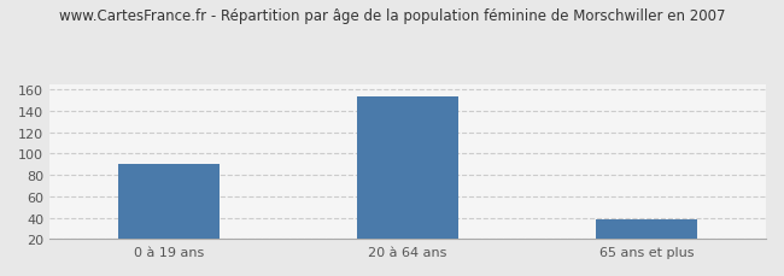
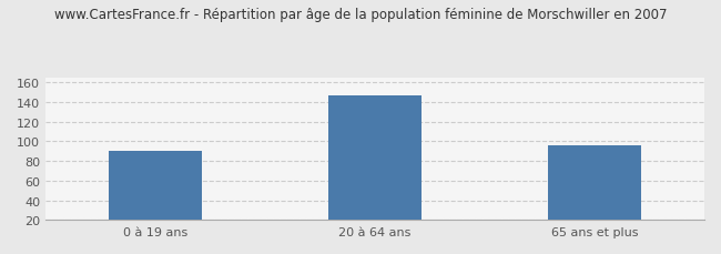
20 à 64 ans: 153 -> 146
65 ans et plus: 38 -> 96
